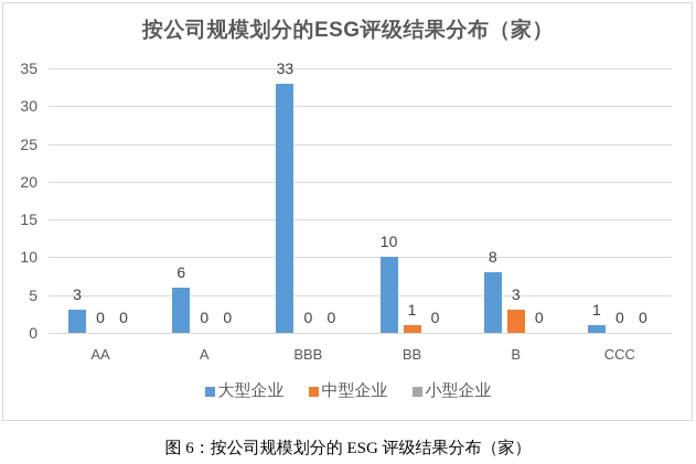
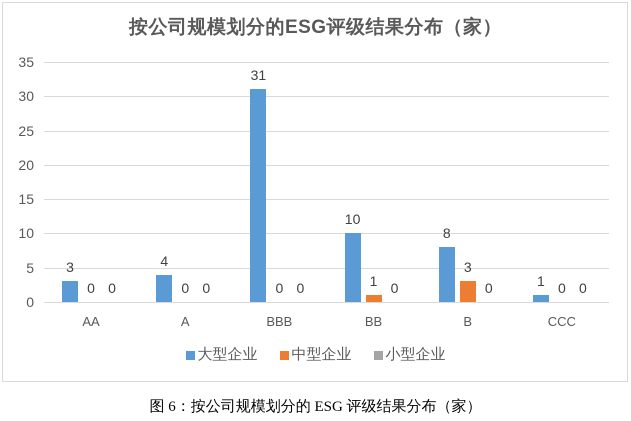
大型企业/A: 6 -> 4
大型企业/BBB: 33 -> 31
